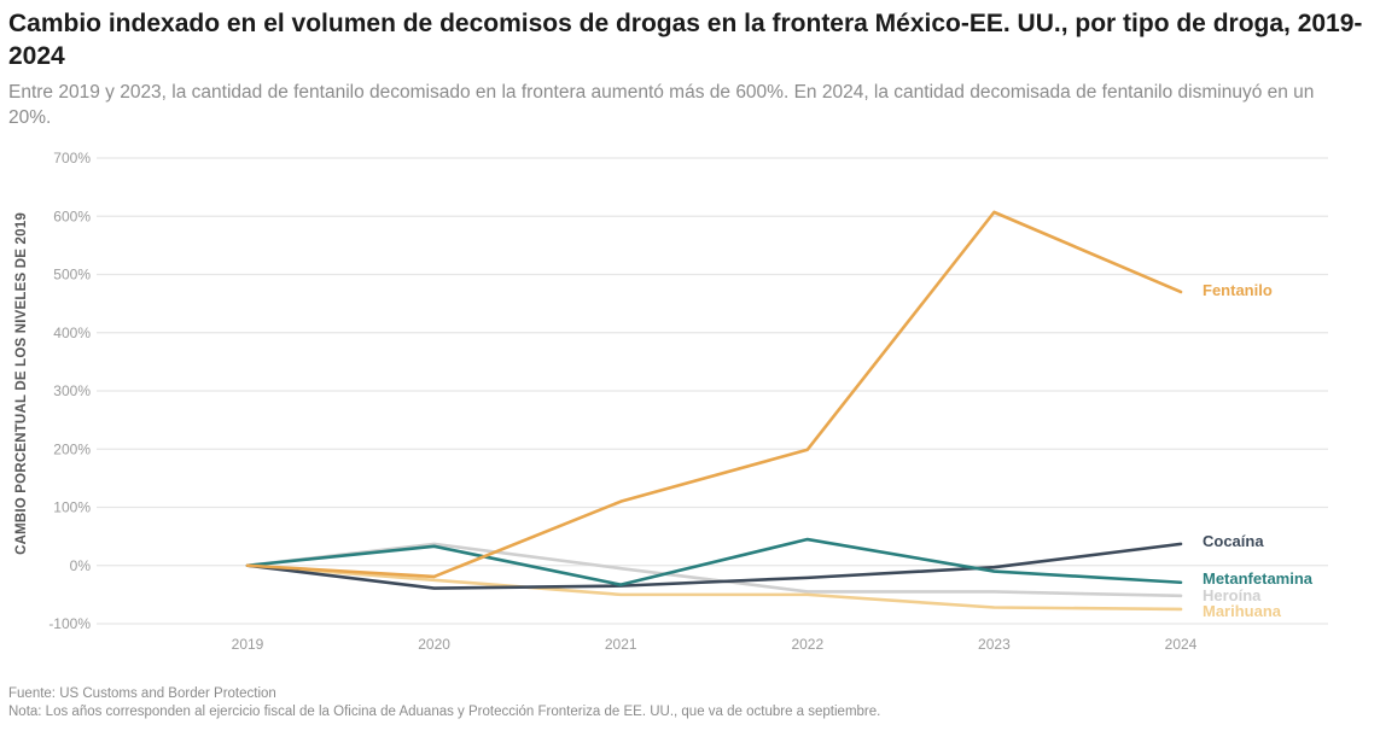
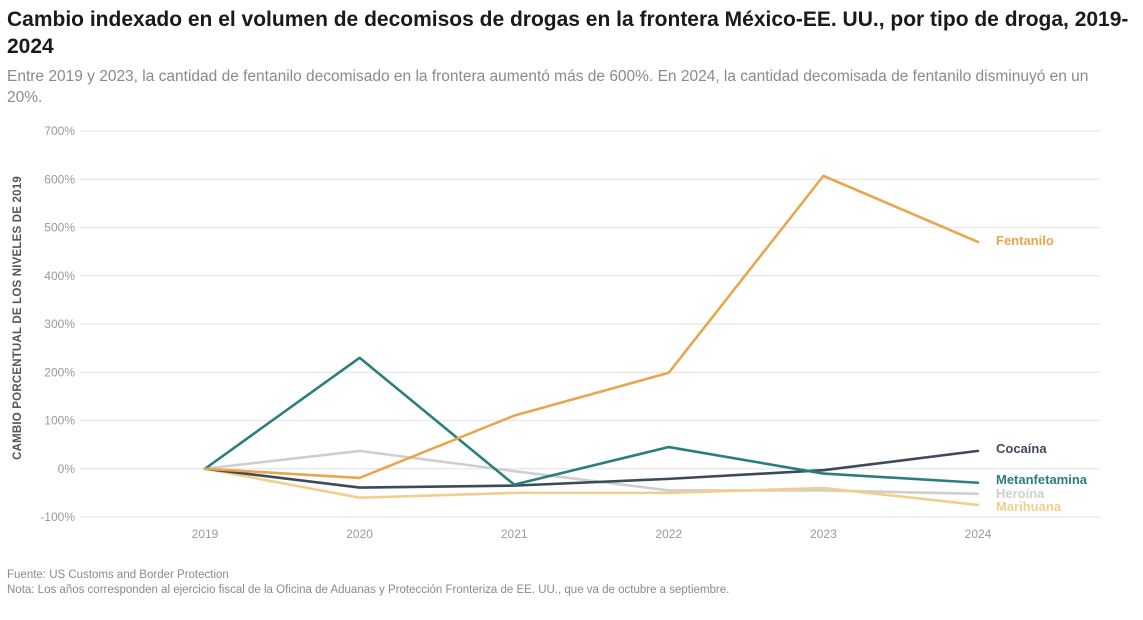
Marihuana/2020: -20% -> -60%
Metanfetamina/2020: 30% -> 230%
Marihuana/2023: -70% -> -40%
